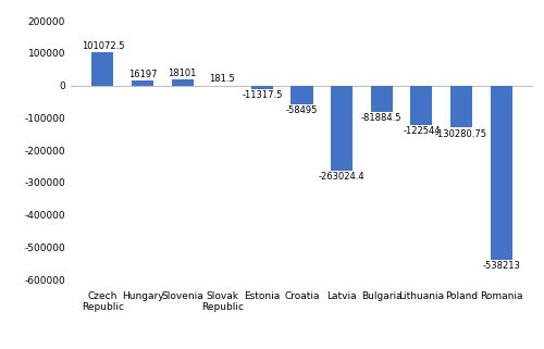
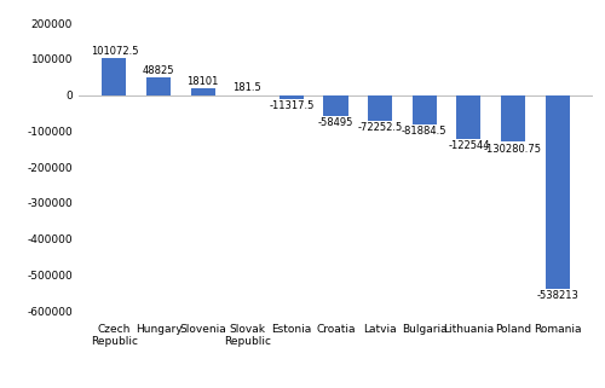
Hungary: 16197 -> 48825
Latvia: -263024.4 -> -72252.5
